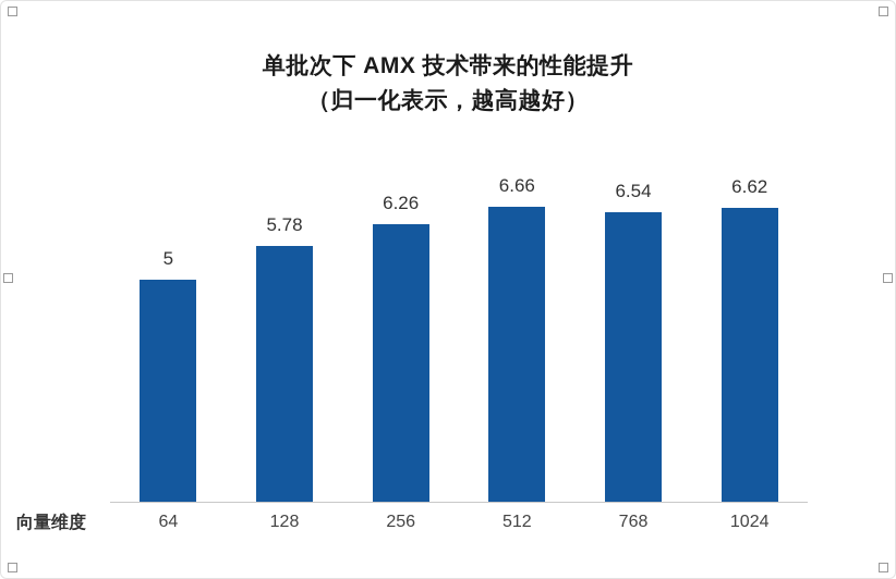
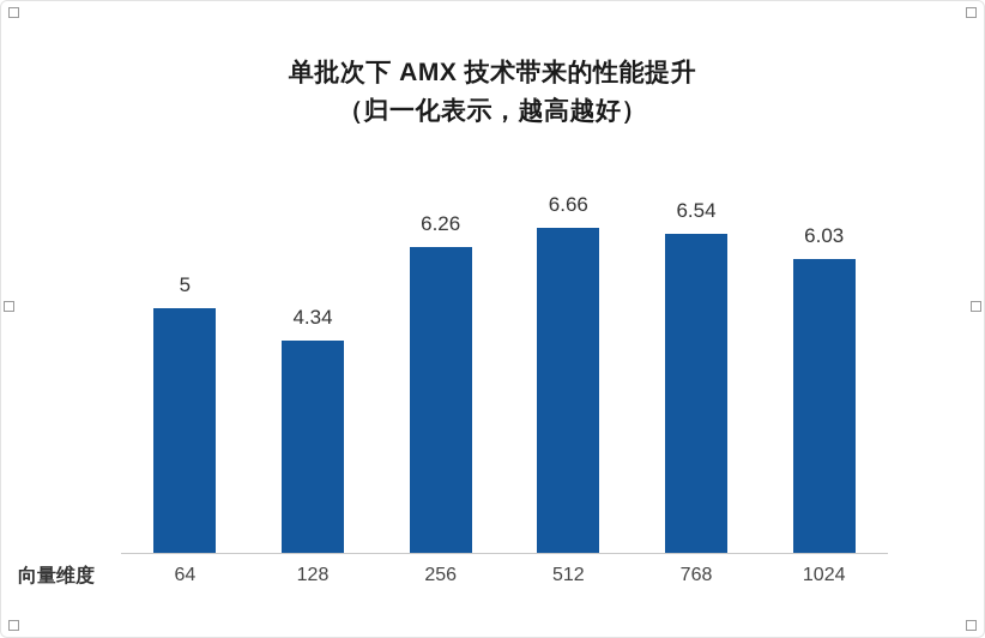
128: 5.78 -> 4.34
1024: 6.62 -> 6.03
